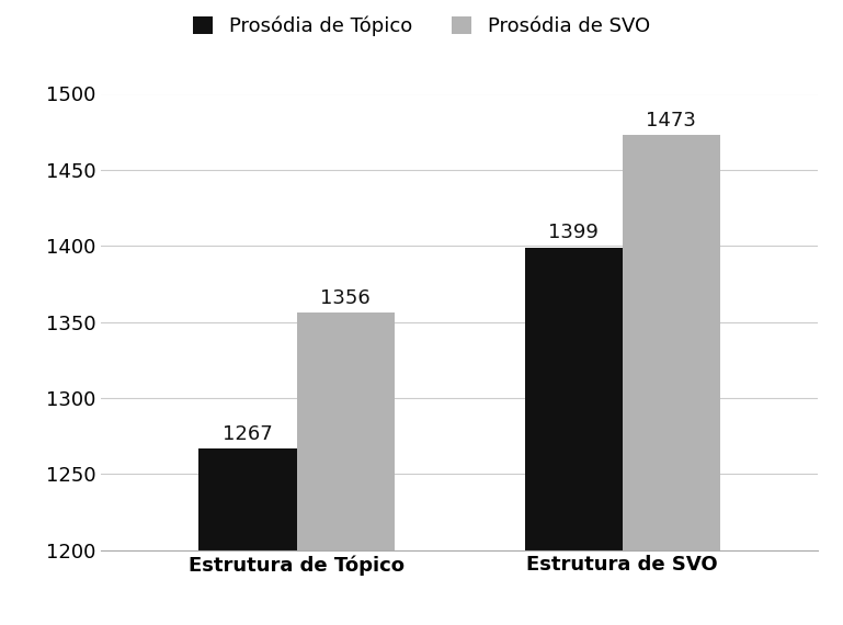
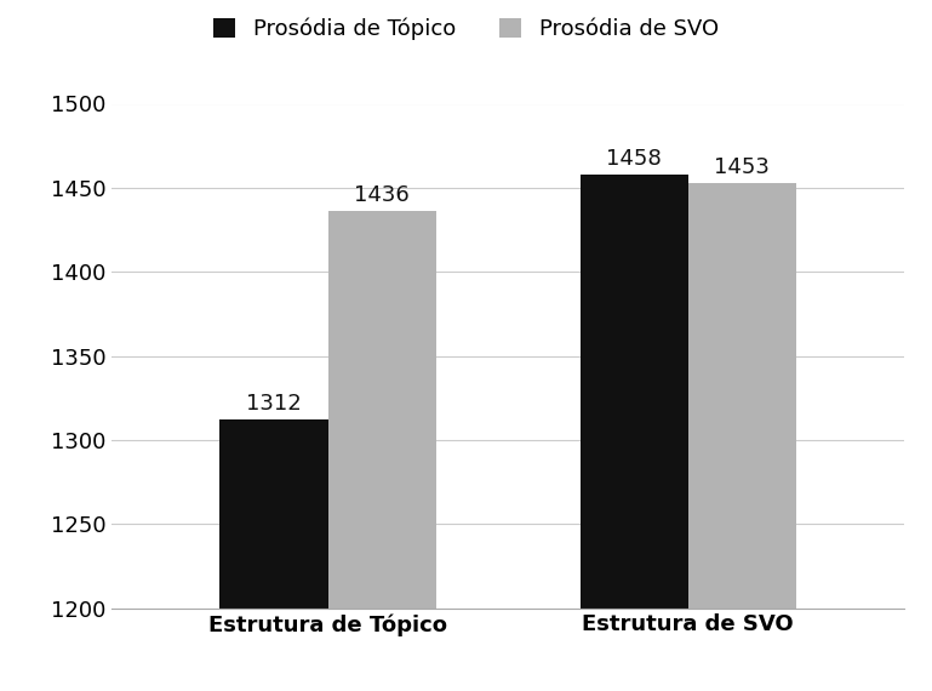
Prosódia de Tópico/Estrutura de Tópico: 1267 -> 1312
Prosódia de SVO/Estrutura de Tópico: 1356 -> 1436
Prosódia de Tópico/Estrutura de SVO: 1399 -> 1458
Prosódia de SVO/Estrutura de SVO: 1473 -> 1453
